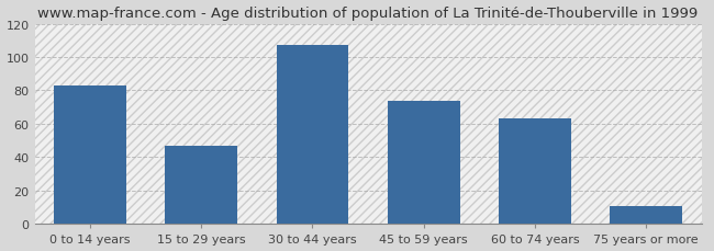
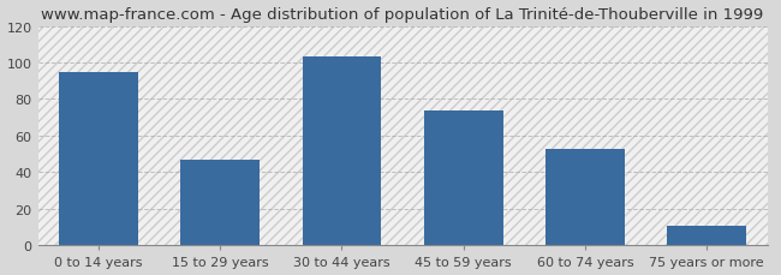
0 to 14 years: 83 -> 95
30 to 44 years: 107 -> 103
60 to 74 years: 63 -> 53
